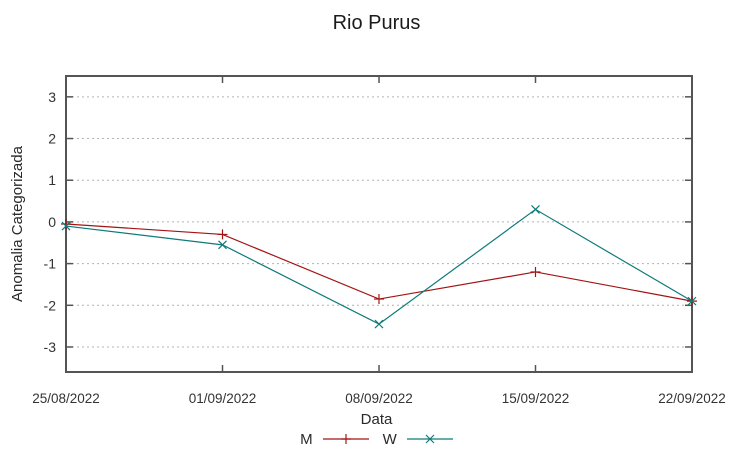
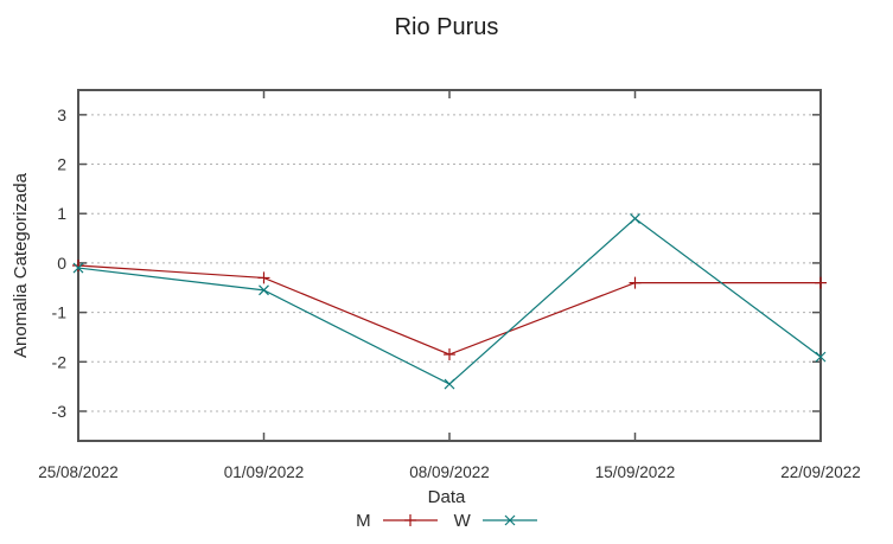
M/15/09/2022: -1.2 -> -0.4
W/15/09/2022: 0.3 -> 0.9
M/22/09/2022: -1.9 -> -0.4
